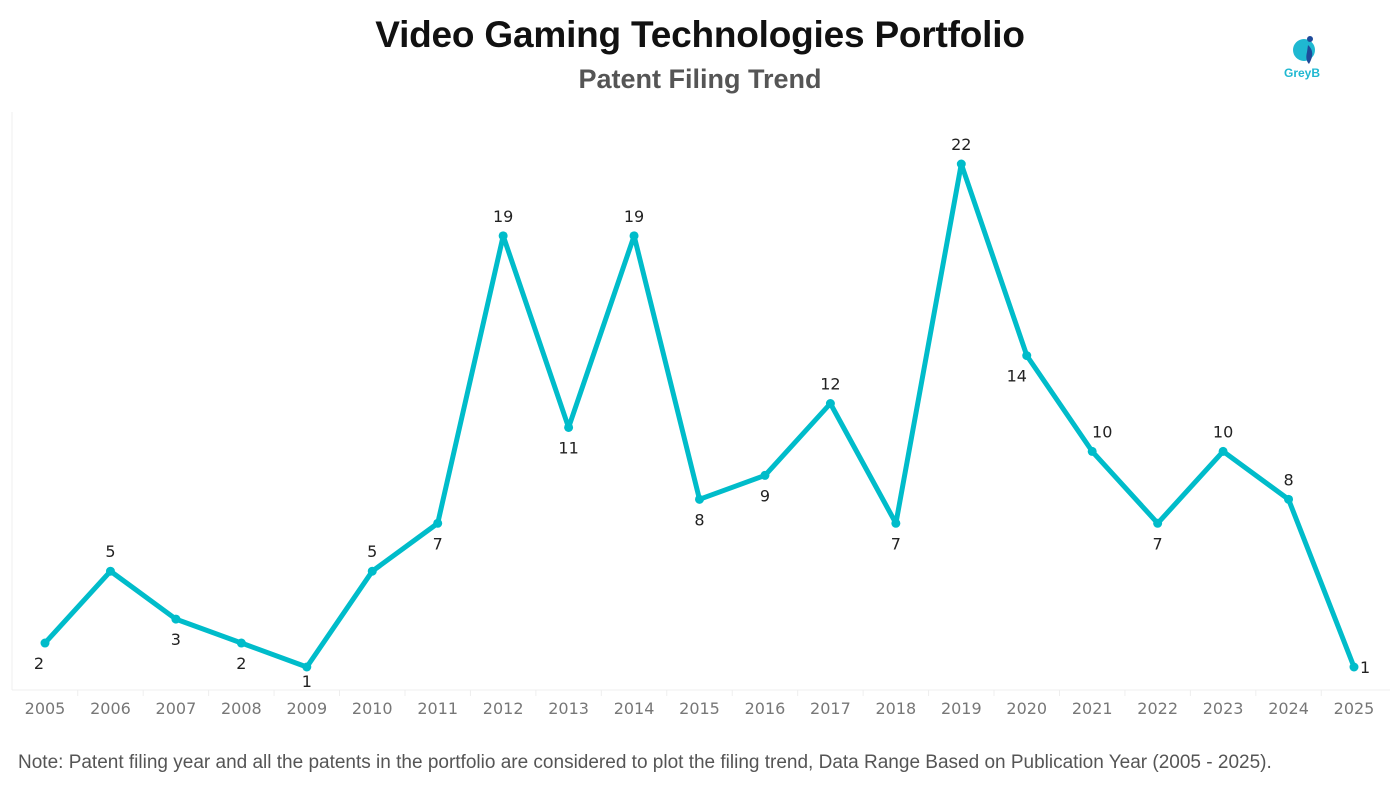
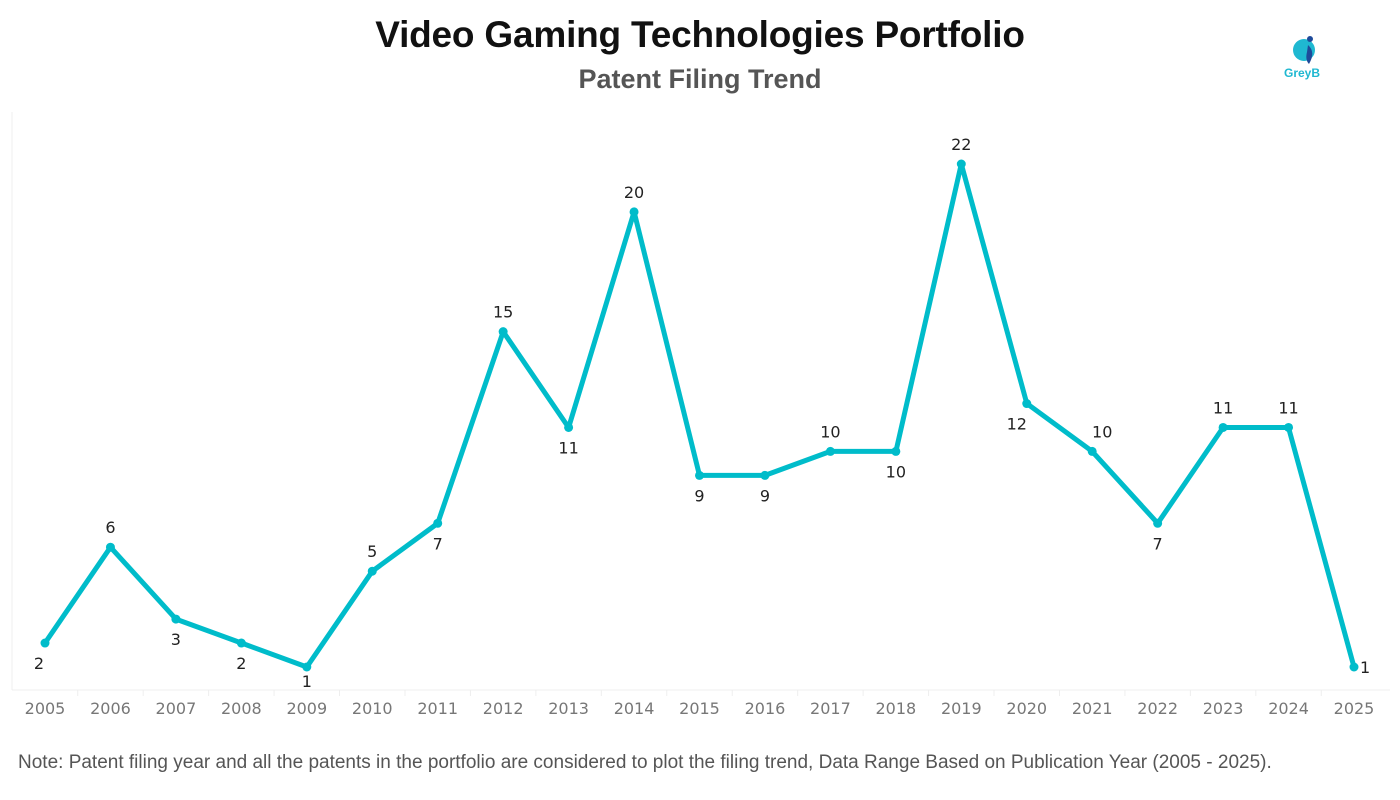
2006: 5 -> 6
2012: 19 -> 15
2014: 19 -> 20
2015: 8 -> 9
2017: 12 -> 10
2018: 7 -> 10
2020: 14 -> 12
2023: 10 -> 11
2024: 8 -> 11
